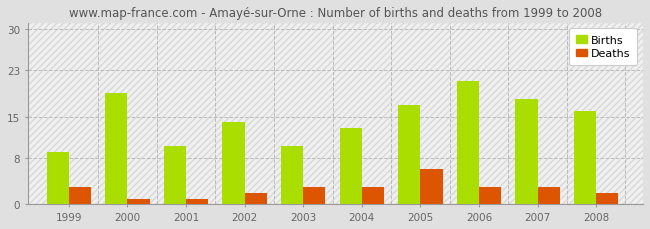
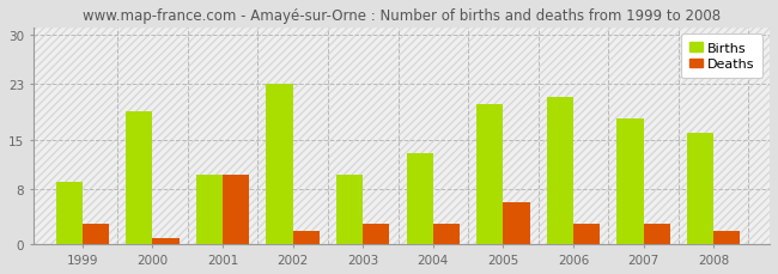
Deaths/2001: 1 -> 10
Births/2002: 14 -> 23
Births/2005: 17 -> 20
